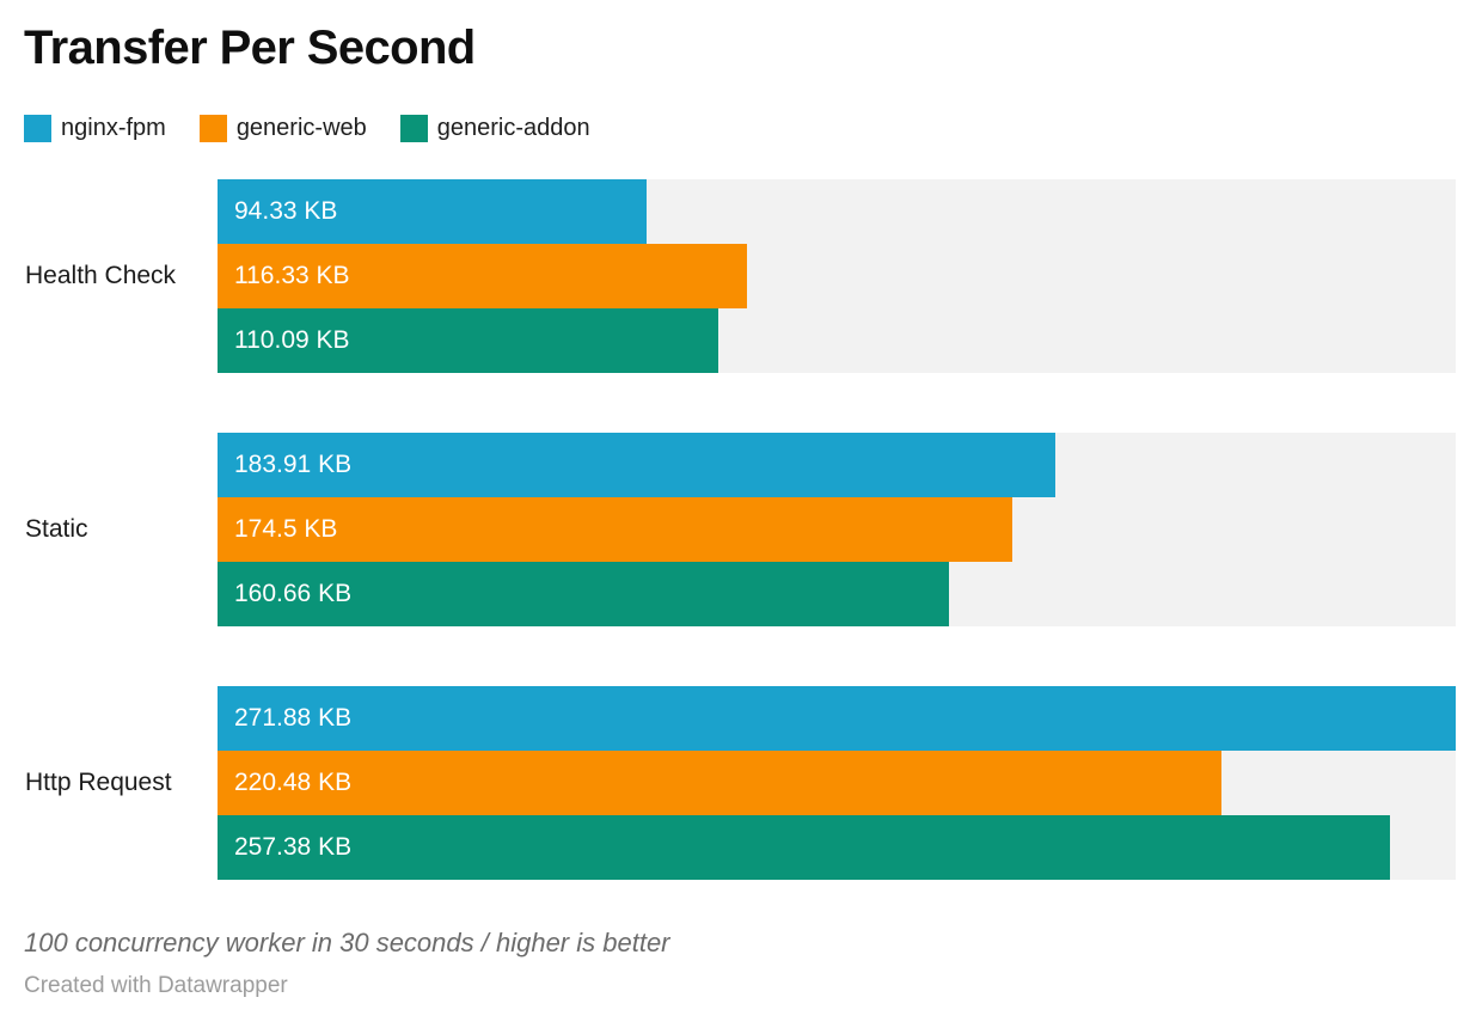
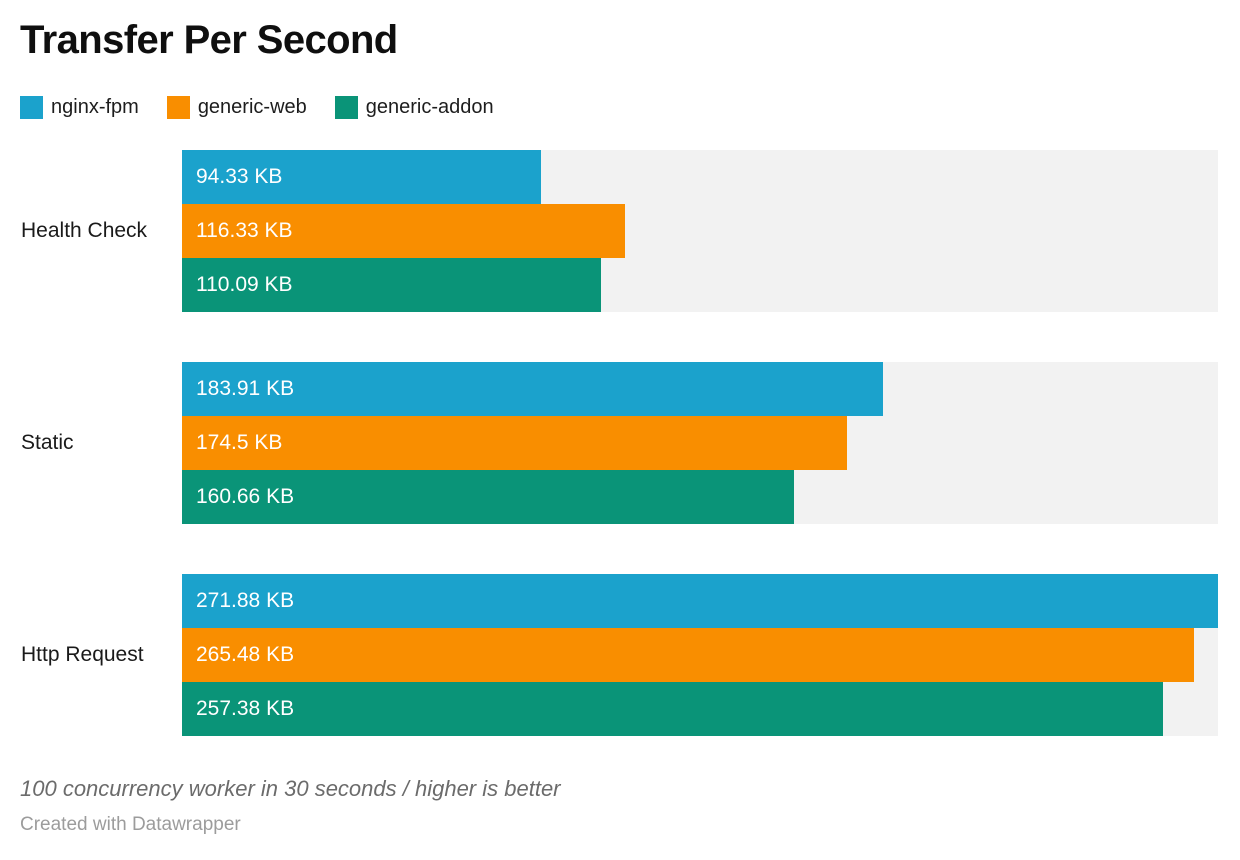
generic-web/Http Request: 220.48 -> 265.48
